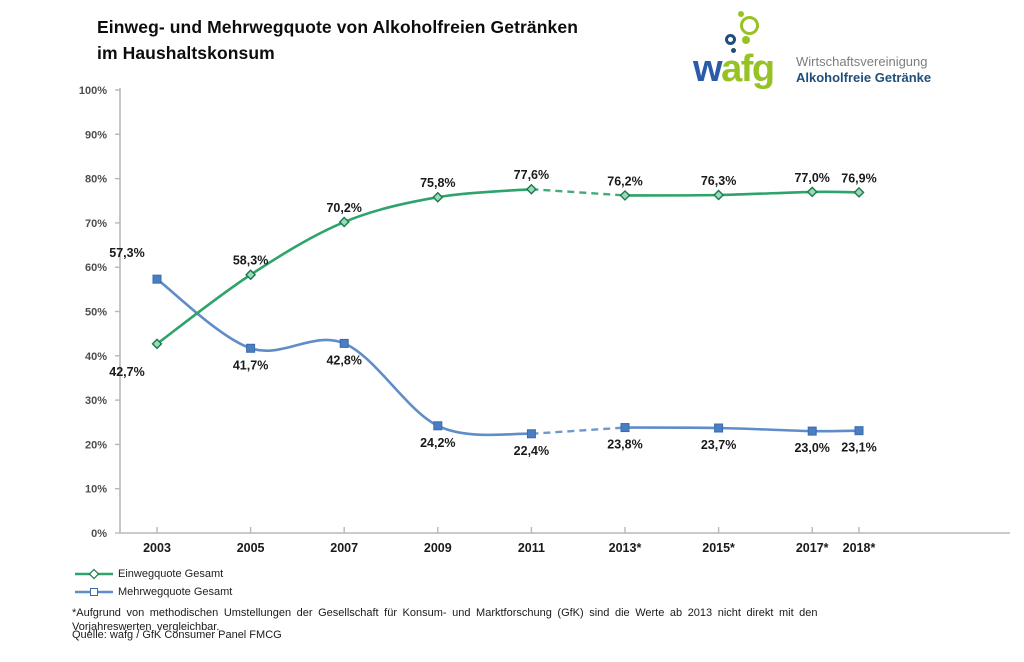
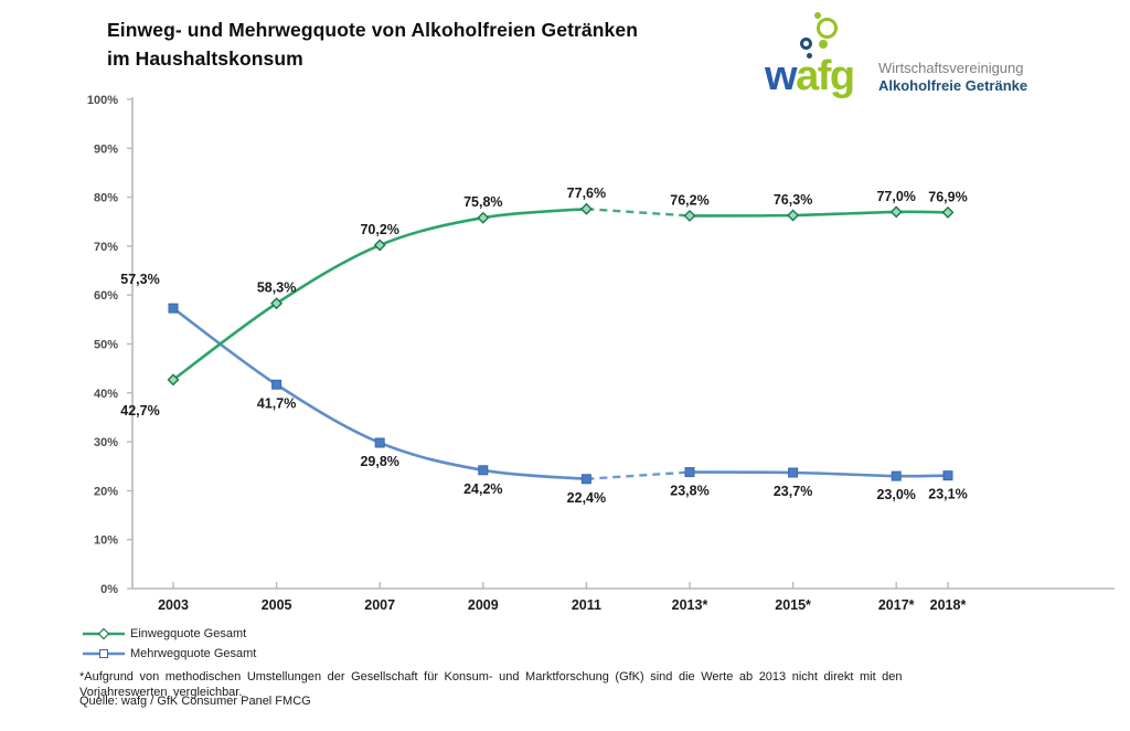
Mehrwegquote Gesamt/2007: 42,8% -> 29,8%
